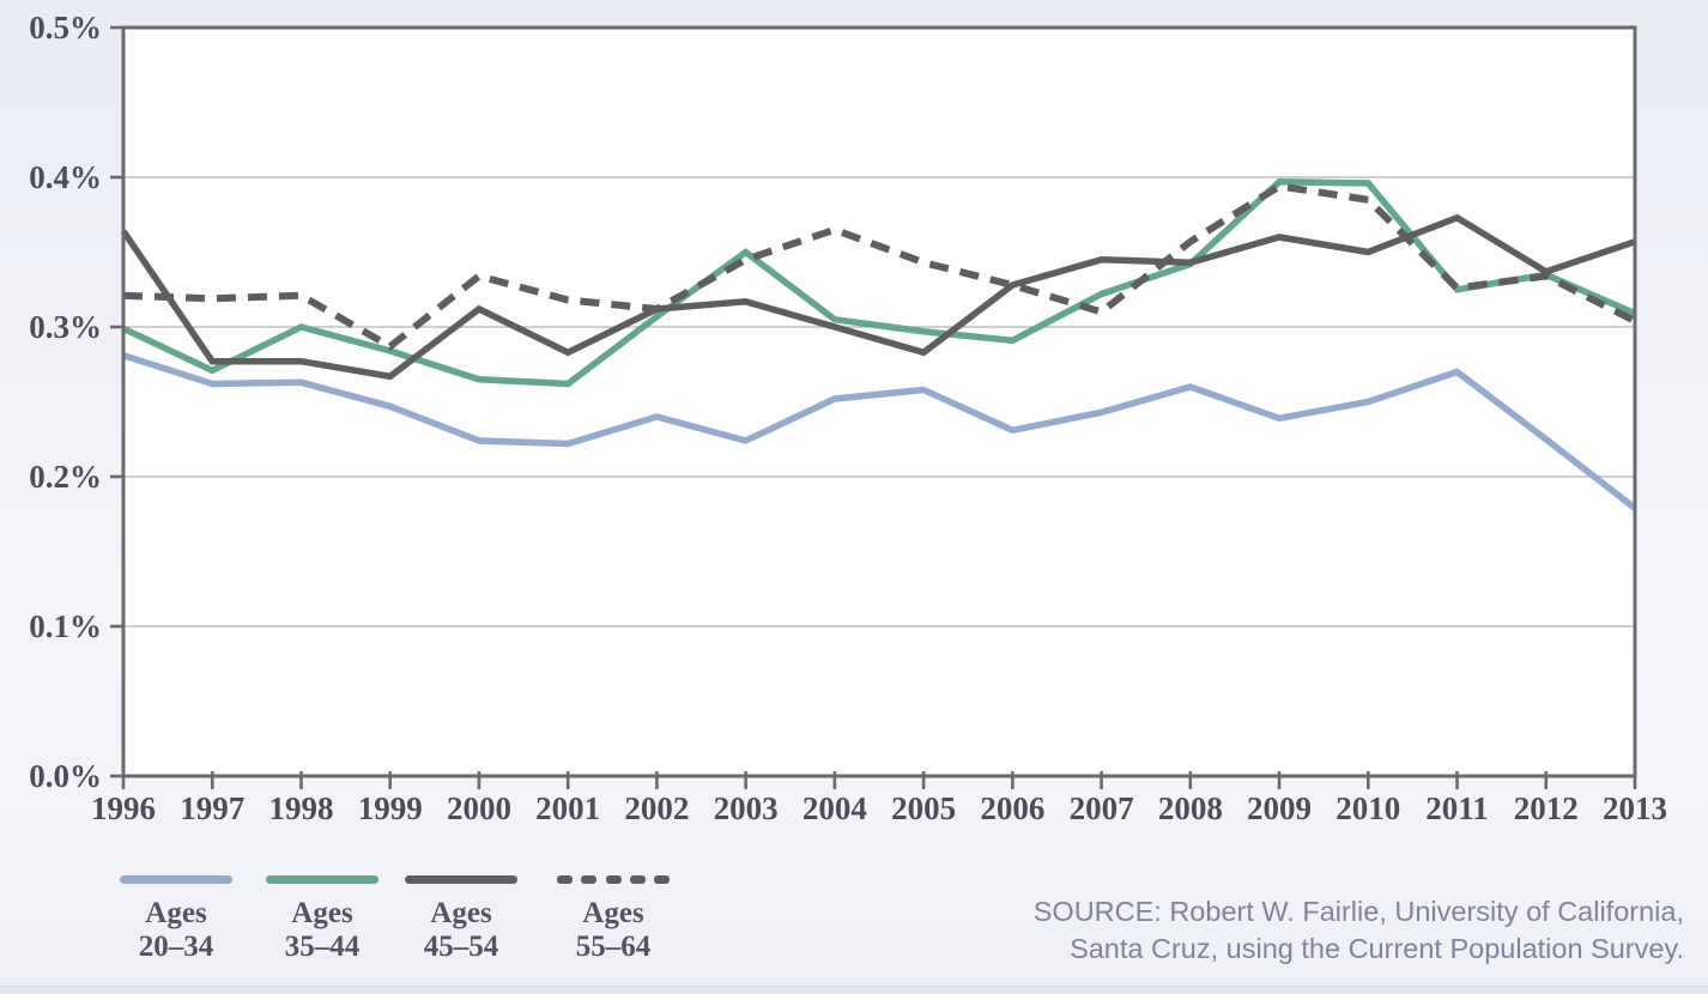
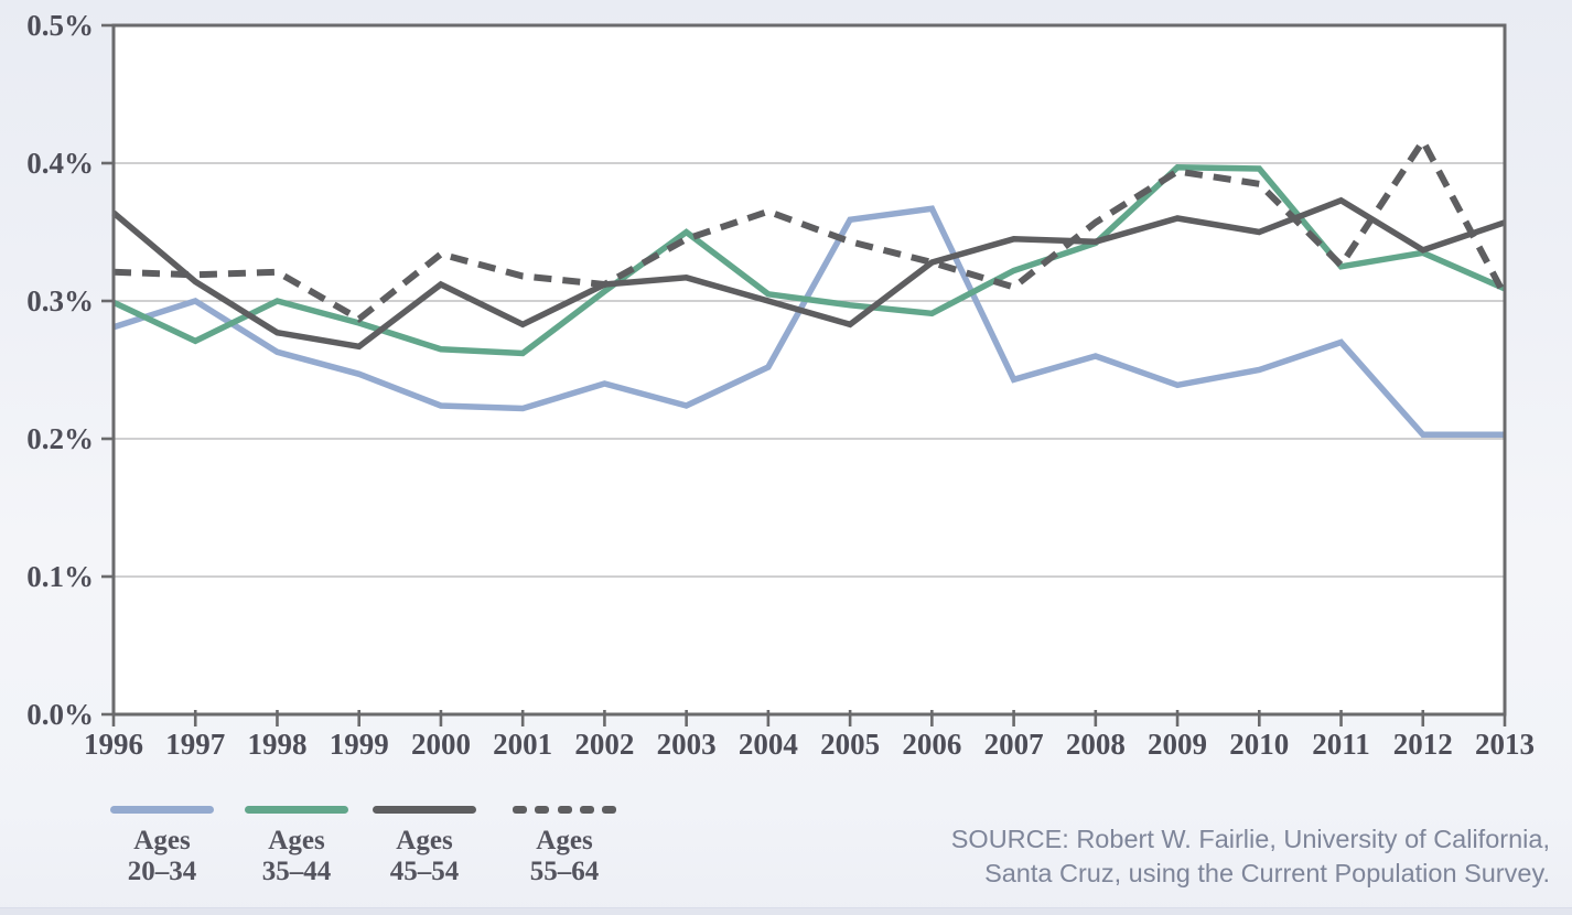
Ages 20–34/1997: 0.262% -> 0.300%
Ages 45–54/1997: 0.277% -> 0.314%
Ages 20–34/2005: 0.258% -> 0.359%
Ages 20–34/2006: 0.231% -> 0.367%
Ages 20–34/2012: 0.225% -> 0.203%
Ages 55–64/2012: 0.334% -> 0.416%
Ages 20–34/2013: 0.179% -> 0.203%
